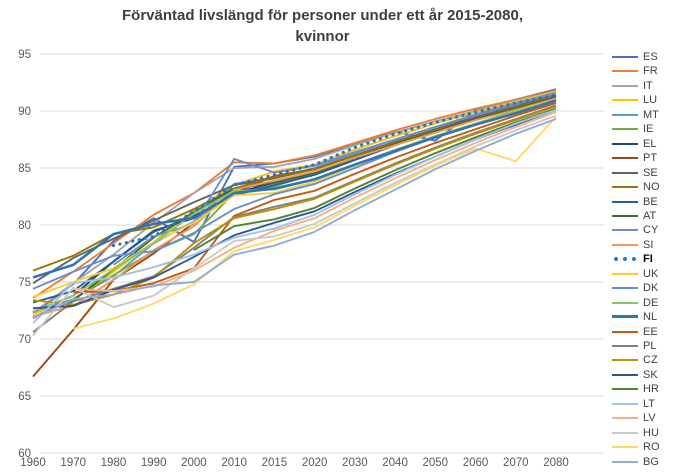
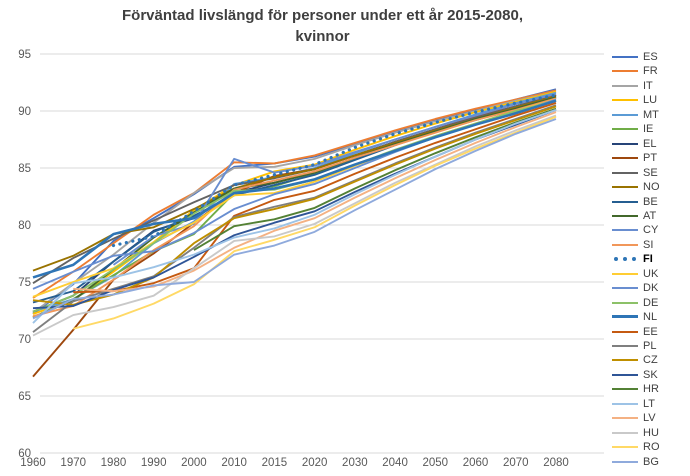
HU/1970: 74.5 -> 72.1
ES/2000: 78.5 -> 82.7
ES/2050: 87.4 -> 89.2
RO/2070: 85.6 -> 88.1
